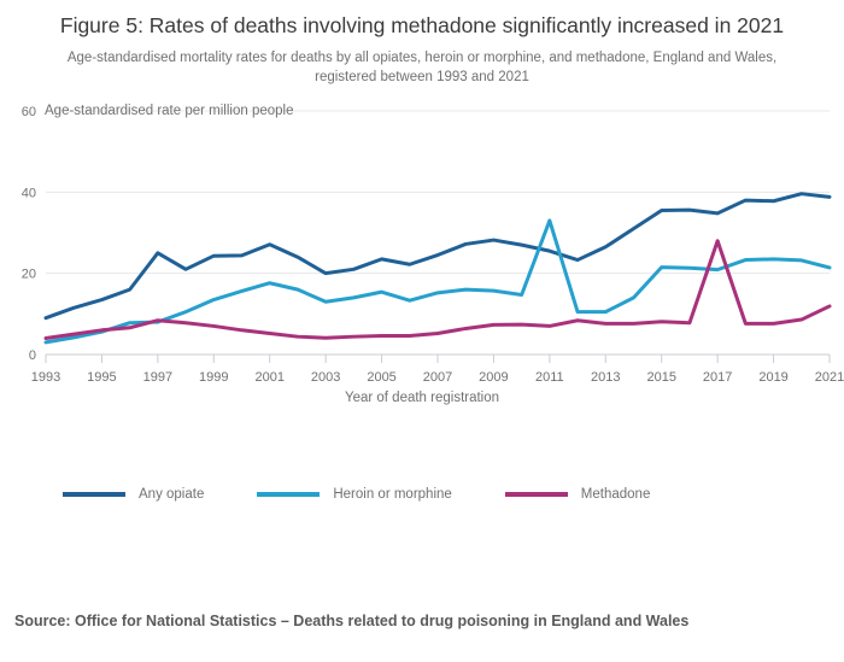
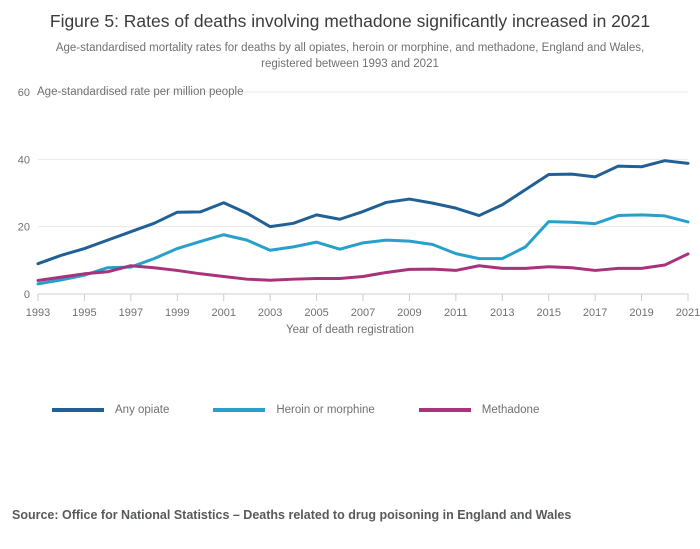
Any opiate/1997: 25 -> 18
Heroin or morphine/2011: 33 -> 12
Methadone/2017: 28 -> 7
